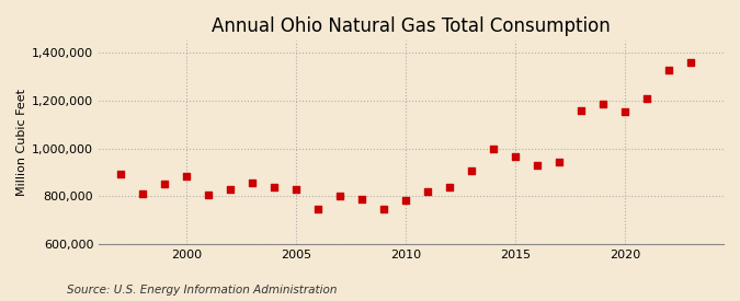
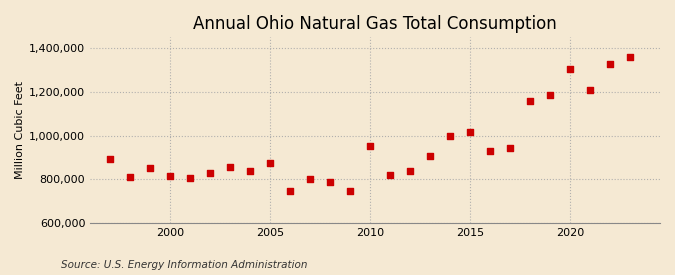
2000: 885,000 -> 815,000
2005: 830,000 -> 875,000
2010: 785,000 -> 955,000
2015: 965,000 -> 1,015,000
2020: 1,155,000 -> 1,305,000
